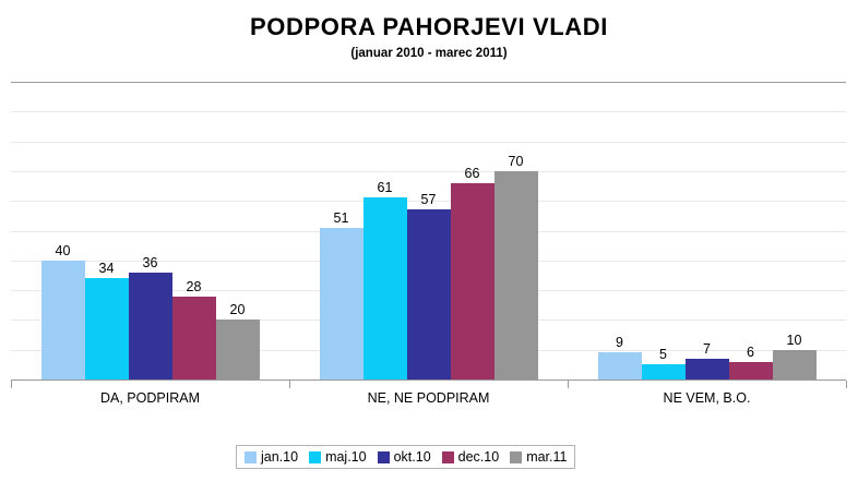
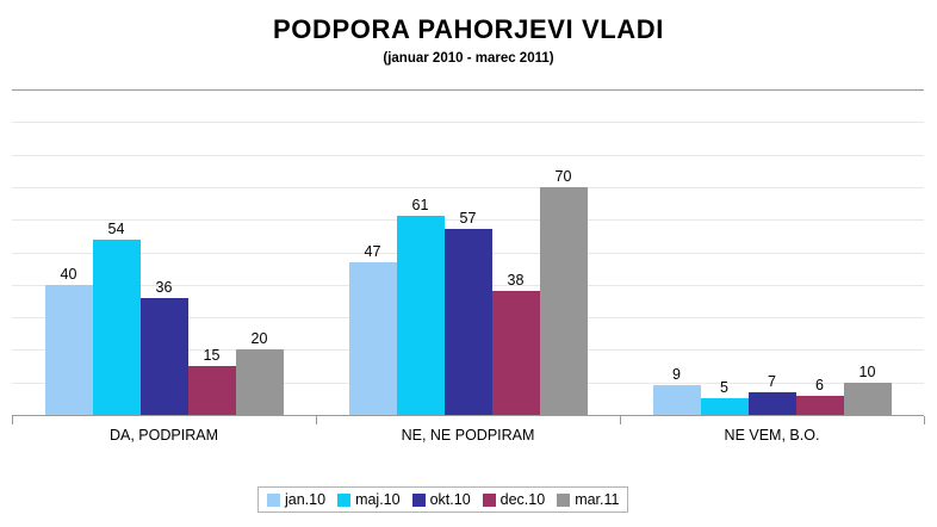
maj.10/DA, PODPIRAM: 34 -> 54
dec.10/DA, PODPIRAM: 28 -> 15
jan.10/NE, NE PODPIRAM: 51 -> 47
dec.10/NE, NE PODPIRAM: 66 -> 38
